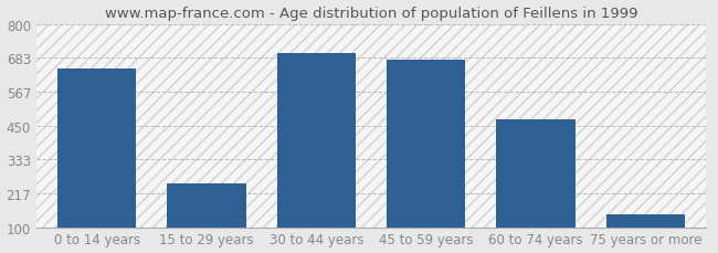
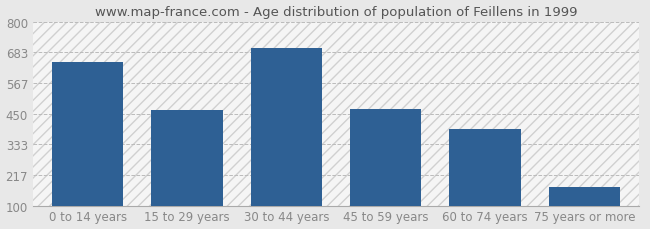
15 to 29 years: 250 -> 463
45 to 59 years: 675 -> 467
60 to 74 years: 470 -> 393
75 years or more: 145 -> 172
